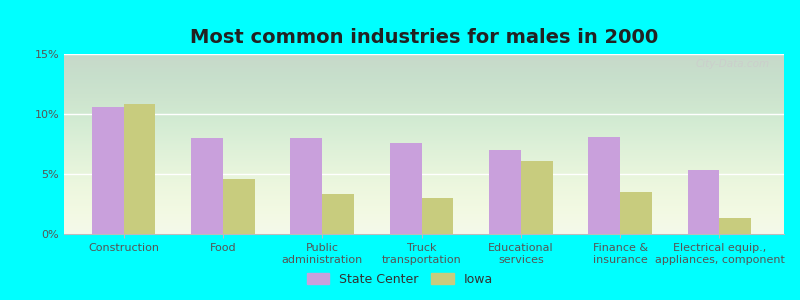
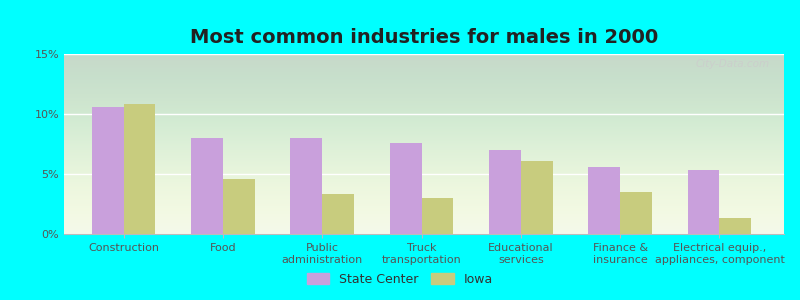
State Center/Finance & insurance: 8.1% -> 5.6%
